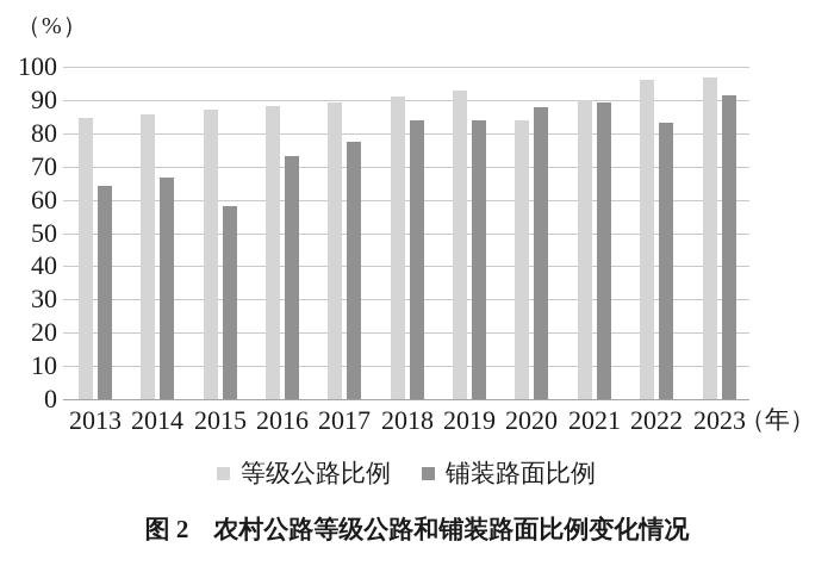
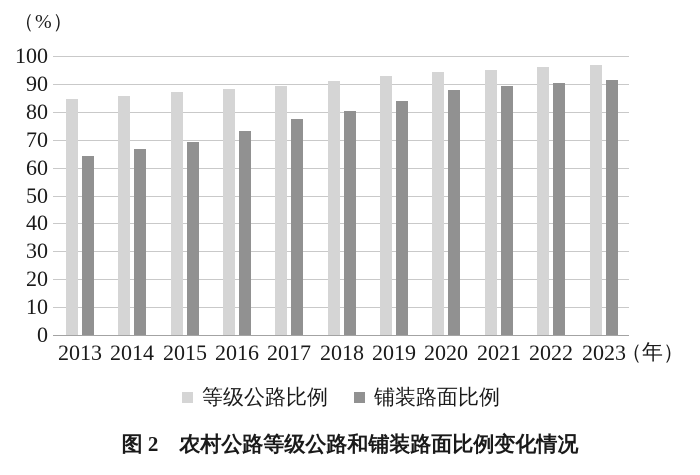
铺装路面比例/2015: 58 -> 69
铺装路面比例/2018: 84 -> 80
等级公路比例/2020: 84 -> 94
等级公路比例/2021: 90 -> 95
铺装路面比例/2022: 83 -> 90
